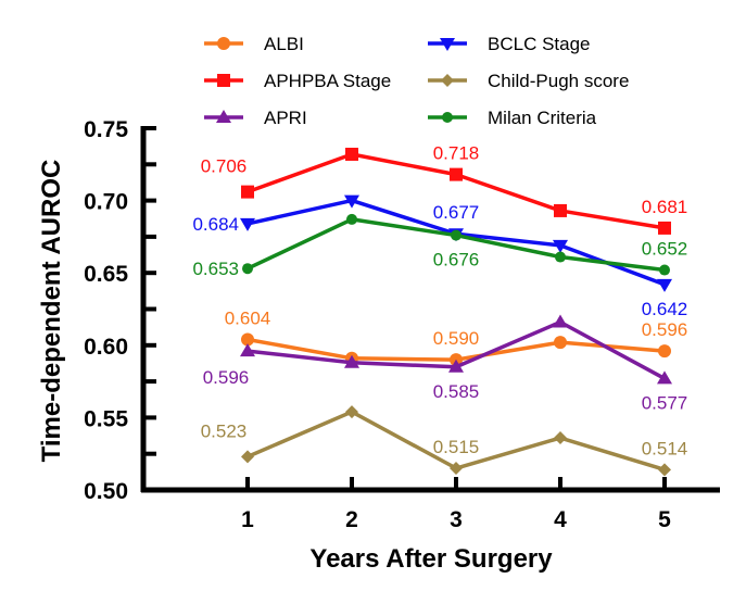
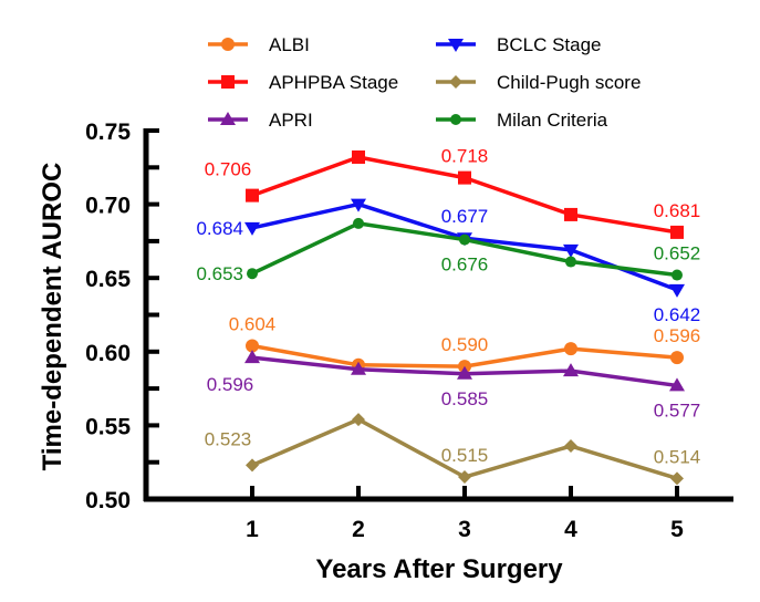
APRI/4: 0.616 -> 0.587
